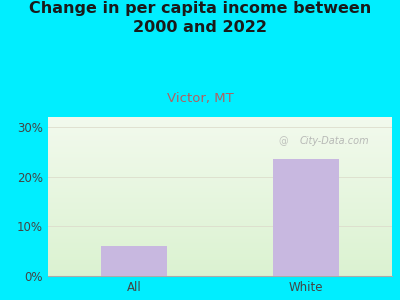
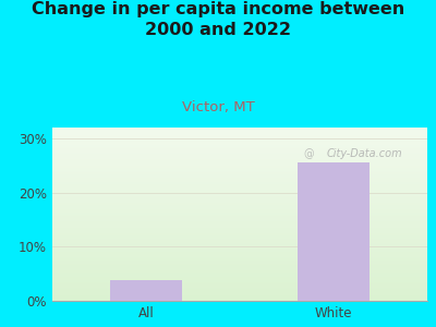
All: 6.0% -> 3.8%
White: 23.5% -> 25.5%
